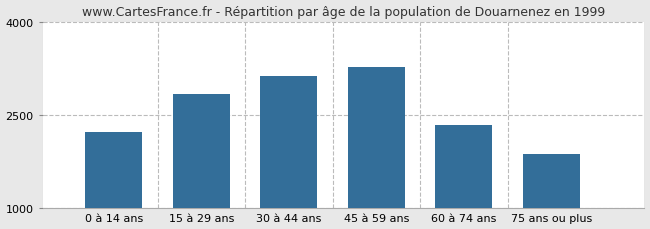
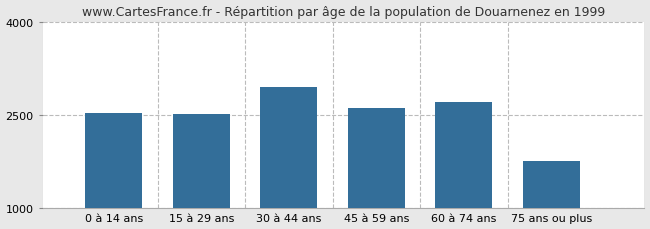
0 à 14 ans: 2220 -> 2530
15 à 29 ans: 2840 -> 2510
30 à 44 ans: 3120 -> 2950
45 à 59 ans: 3260 -> 2600
60 à 74 ans: 2340 -> 2700
75 ans ou plus: 1860 -> 1750
